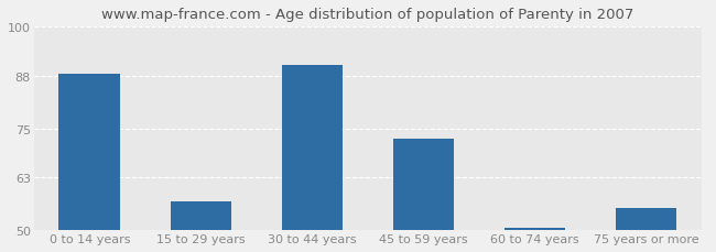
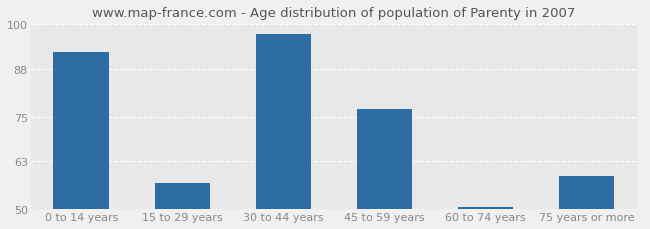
0 to 14 years: 88.5 -> 92.5
30 to 44 years: 90.5 -> 97.5
45 to 59 years: 72.5 -> 77.0
75 years or more: 55.5 -> 59.0
